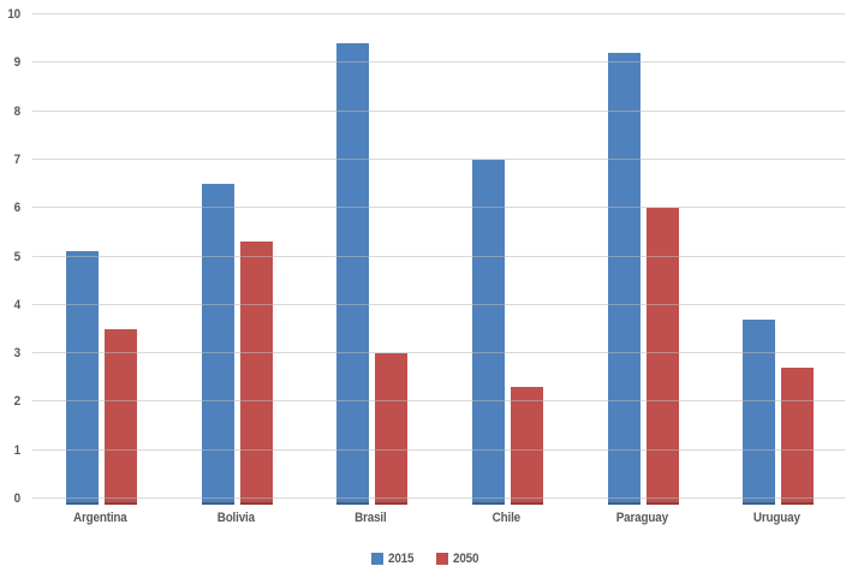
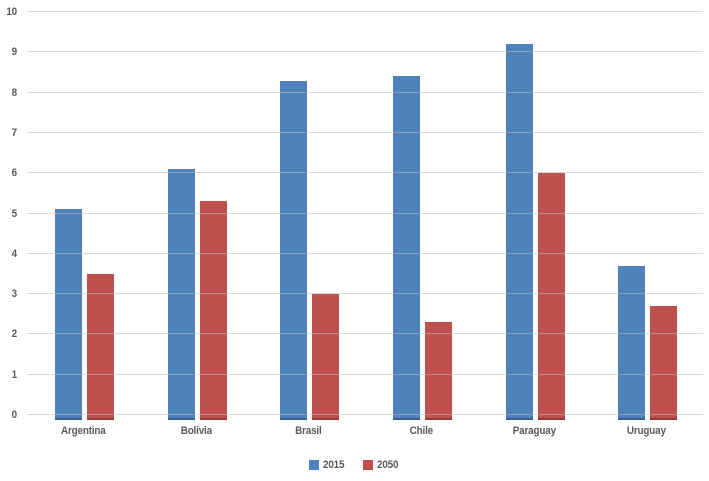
2015/Bolivia: 6.5 -> 6.1
2015/Brasil: 9.4 -> 8.3
2015/Chile: 7.0 -> 8.4
